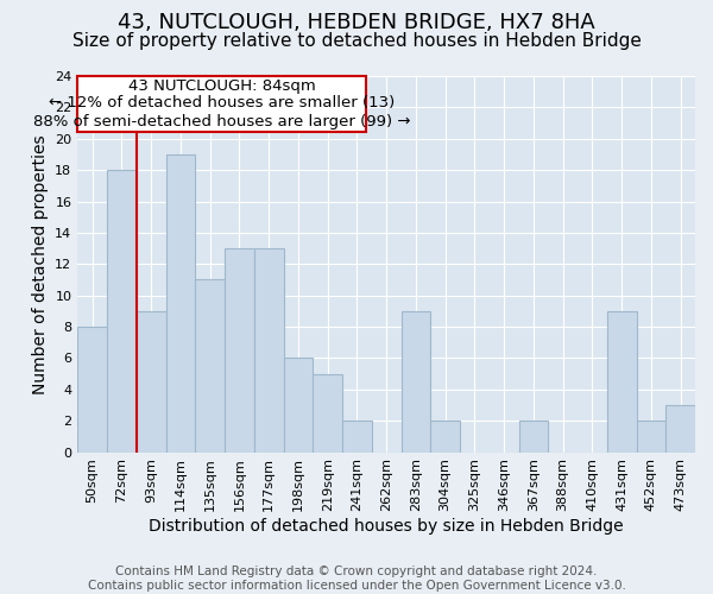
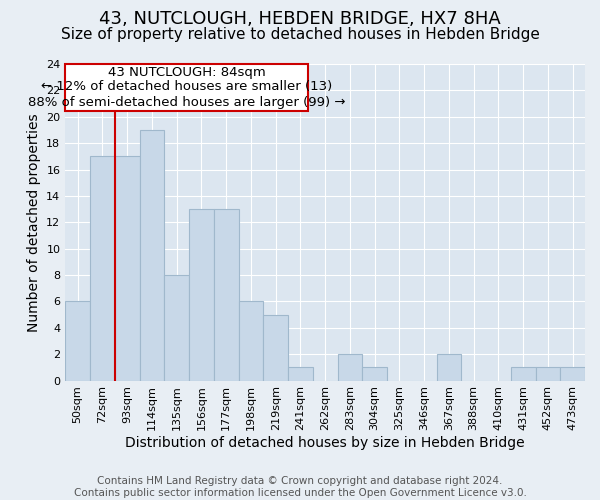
50sqm: 8 -> 6
72sqm: 18 -> 17
93sqm: 9 -> 17
135sqm: 11 -> 8
241sqm: 2 -> 1
283sqm: 9 -> 2
304sqm: 2 -> 1
431sqm: 9 -> 1
452sqm: 2 -> 1
473sqm: 3 -> 1
